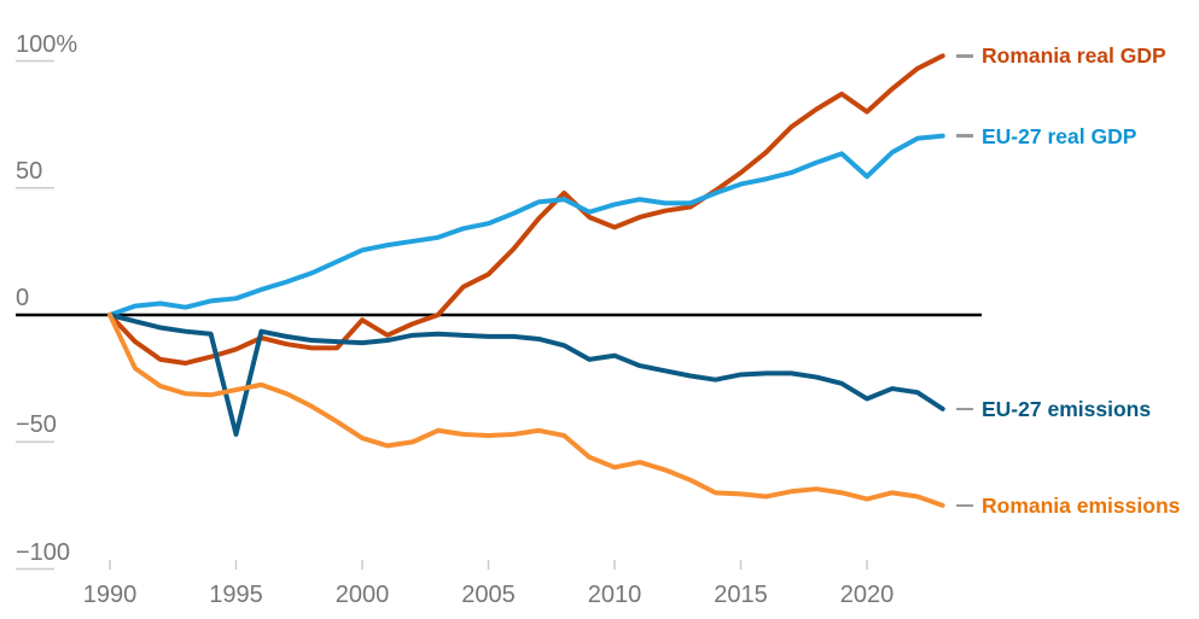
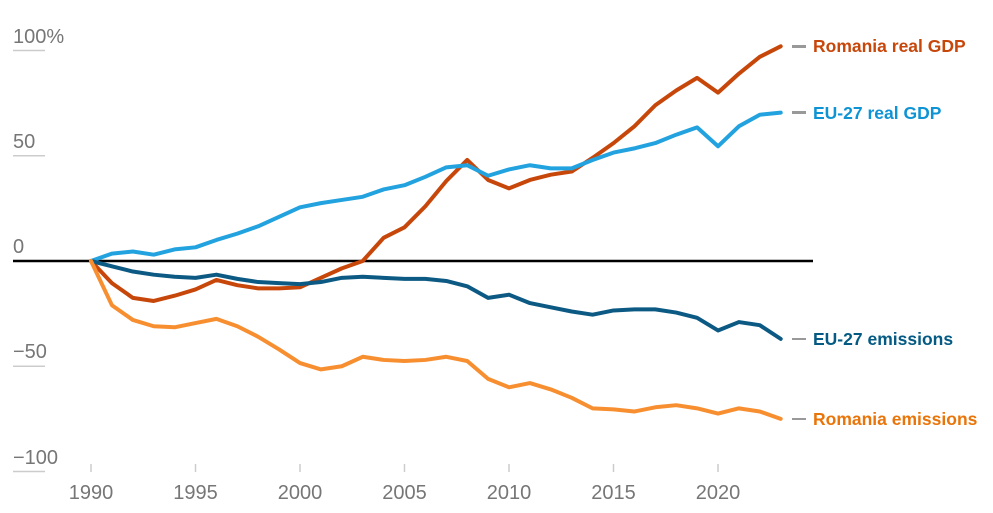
EU-27 emissions/1995: -47% -> -8%
Romania real GDP/2000: -2% -> -12%
